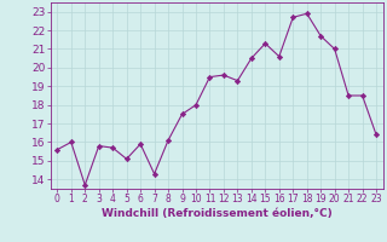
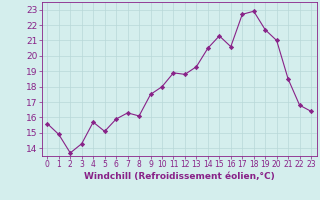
1: 16.0 -> 14.9
3: 15.8 -> 14.3
7: 14.3 -> 16.3
11: 19.5 -> 18.9
12: 19.6 -> 18.8
22: 18.5 -> 16.8
